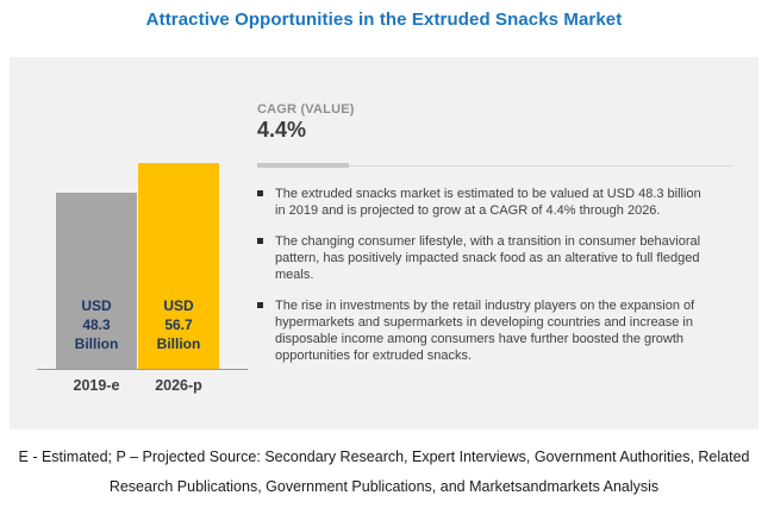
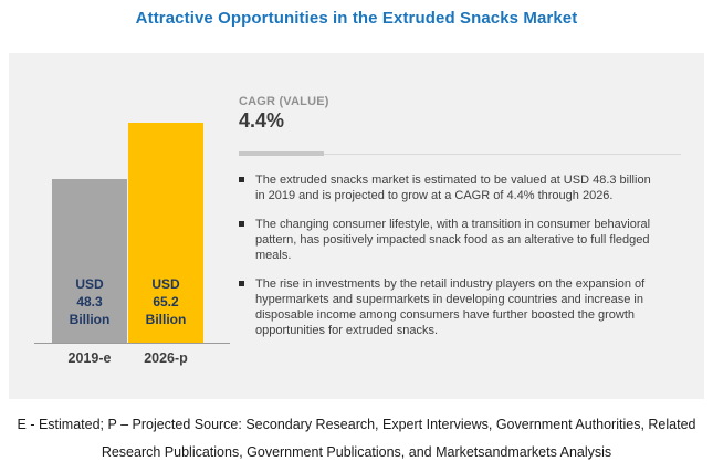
2026-p: 56.7 -> 65.2
